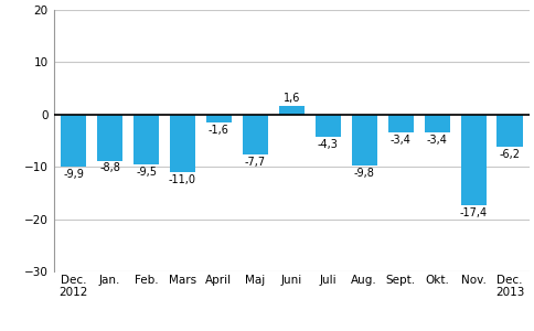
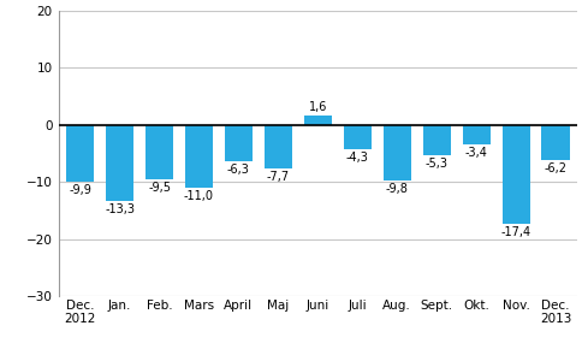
Jan.: -8,8 -> -13,3
April: -1,6 -> -6,3
Sept.: -3,4 -> -5,3
